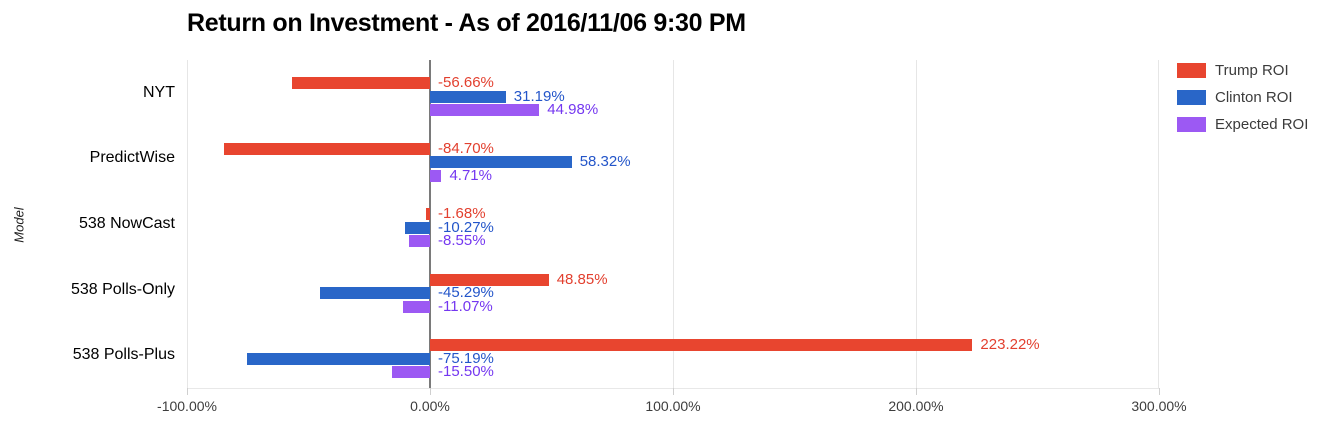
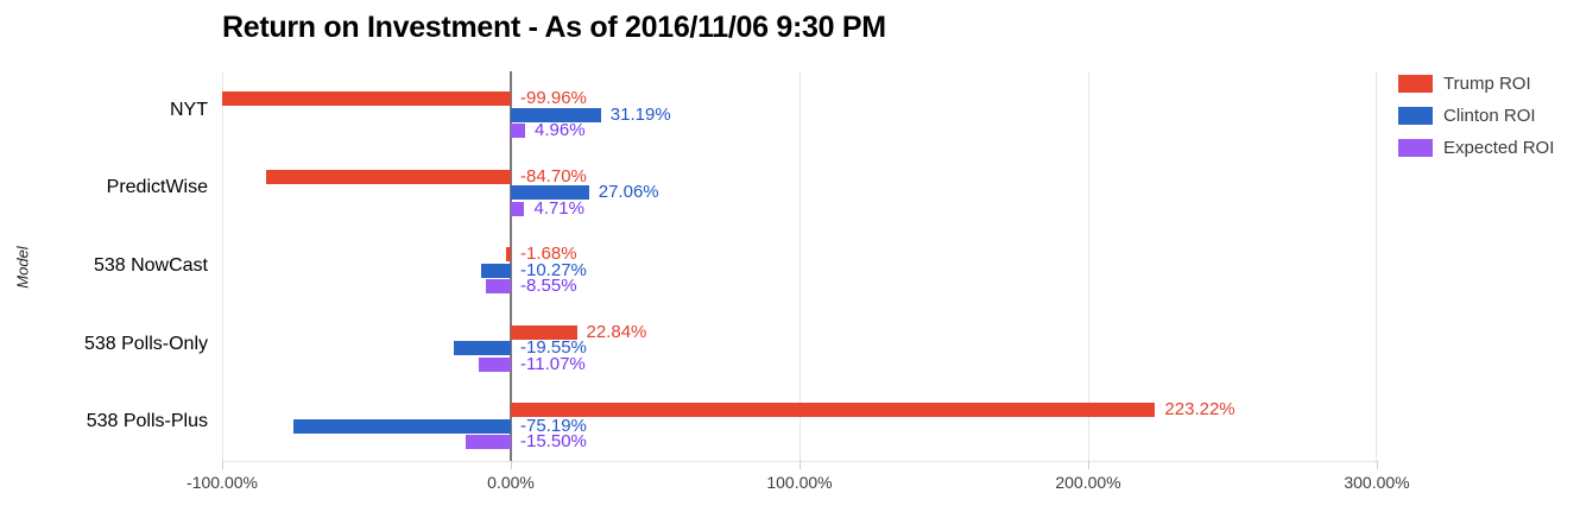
Trump ROI/NYT: -56.66% -> -99.96%
Expected ROI/NYT: 44.98% -> 4.96%
Clinton ROI/PredictWise: 58.32% -> 27.06%
Trump ROI/538 Polls-Only: 48.85% -> 22.84%
Clinton ROI/538 Polls-Only: -45.29% -> -19.55%
